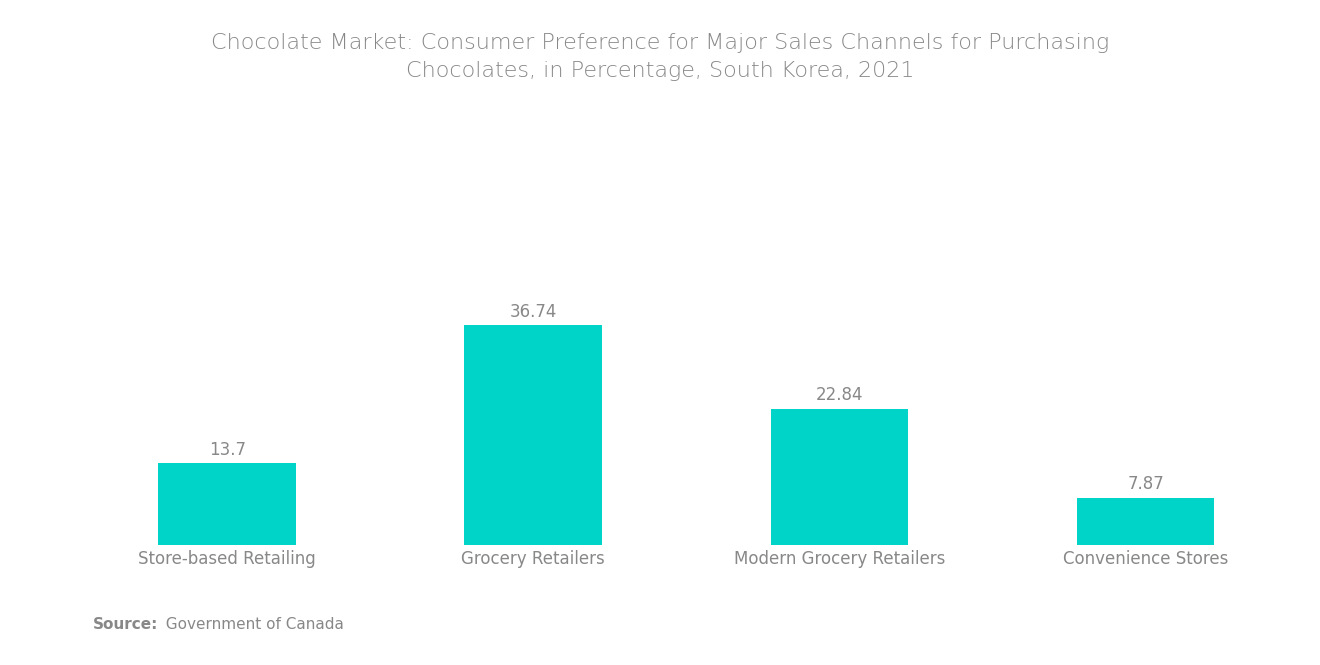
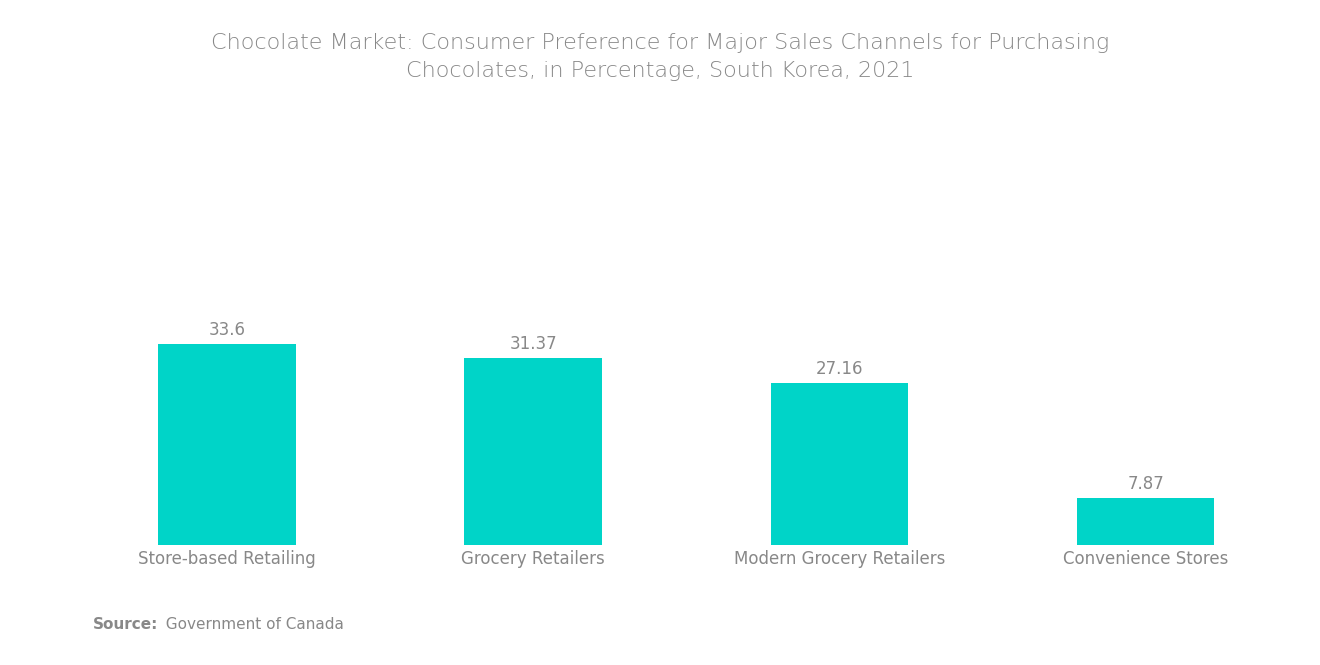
Store-based Retailing: 13.7 -> 33.6
Grocery Retailers: 36.74 -> 31.37
Modern Grocery Retailers: 22.84 -> 27.16
